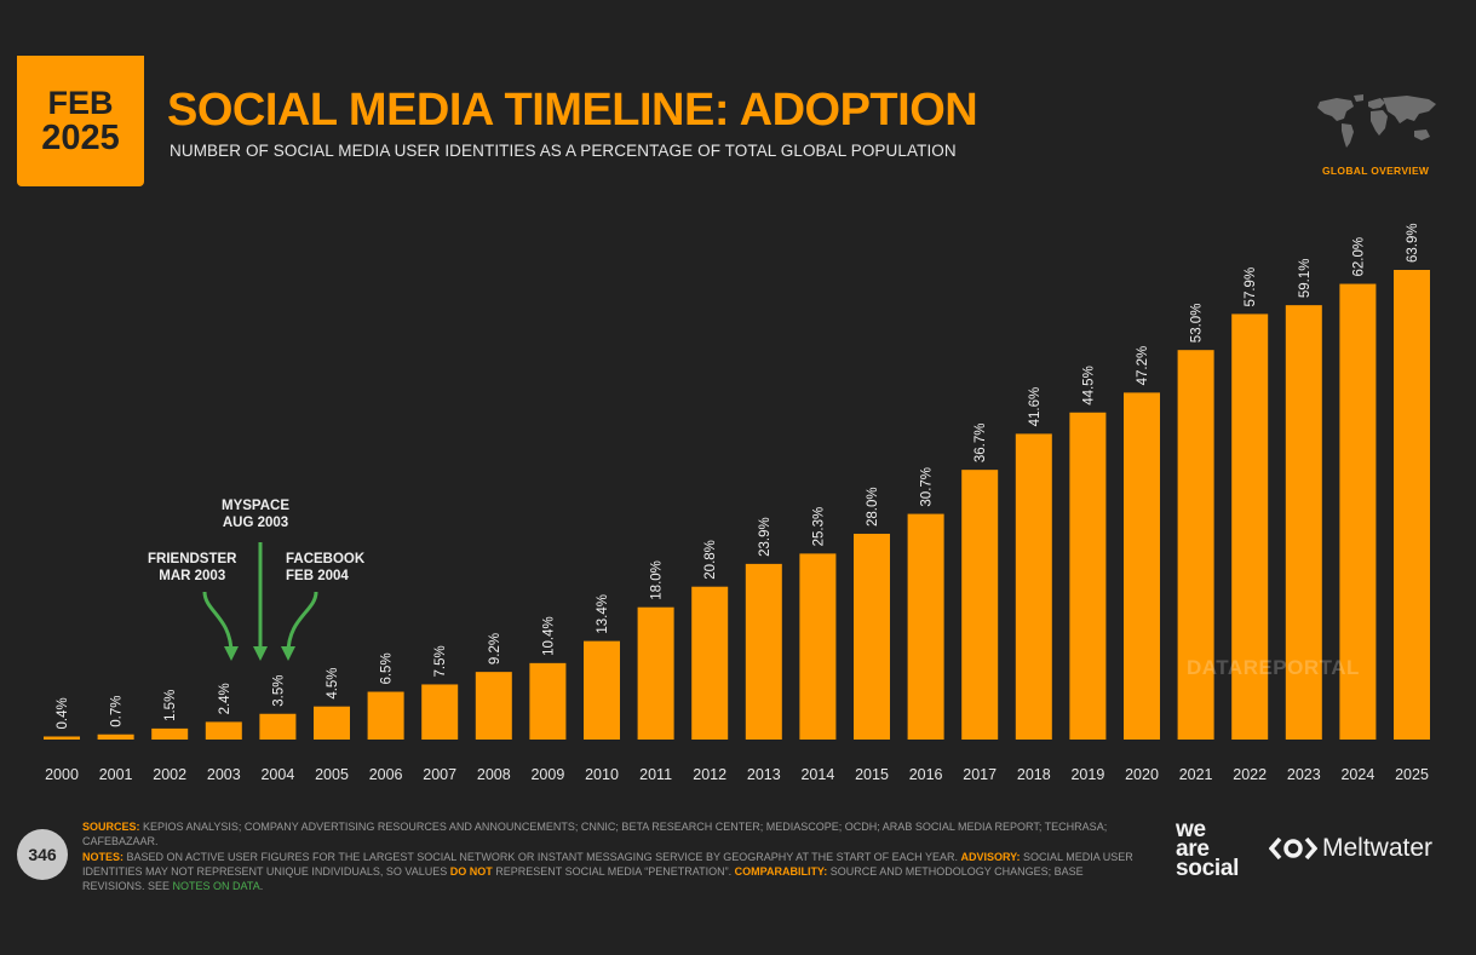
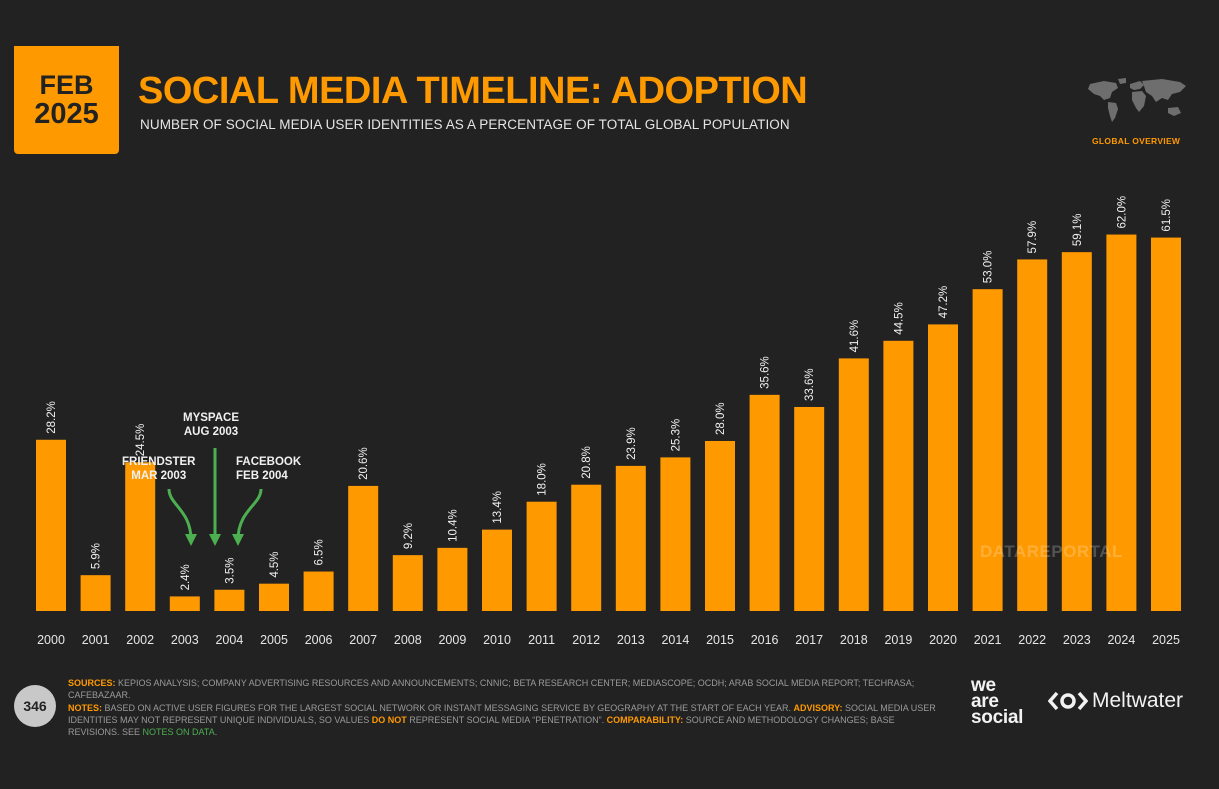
2000: 0.4% -> 28.2%
2001: 0.7% -> 5.9%
2002: 1.5% -> 24.5%
2007: 7.5% -> 20.6%
2016: 30.7% -> 35.6%
2017: 36.7% -> 33.6%
2025: 63.9% -> 61.5%
